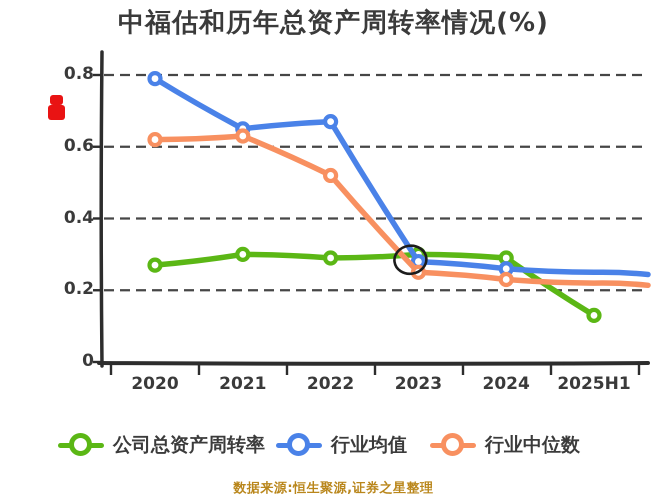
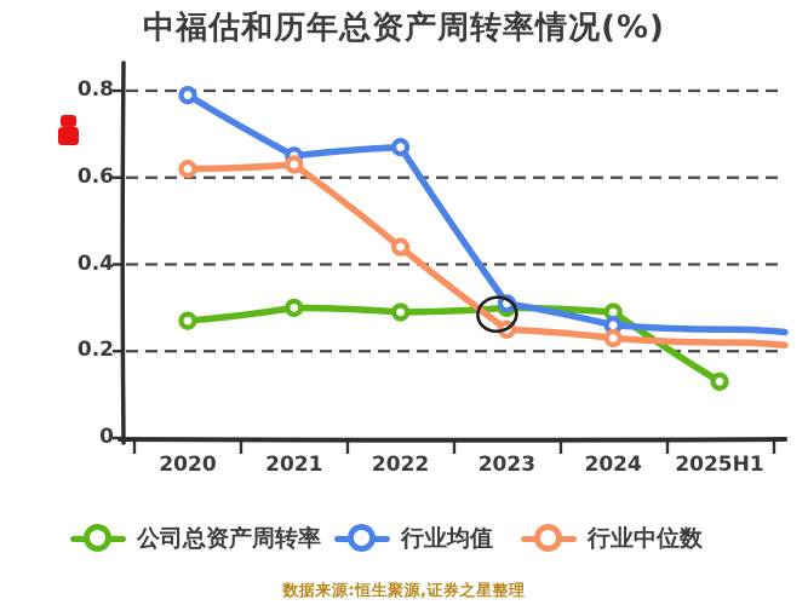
行业中位数/2022: 0.52 -> 0.44
行业均值/2023: 0.28 -> 0.31
